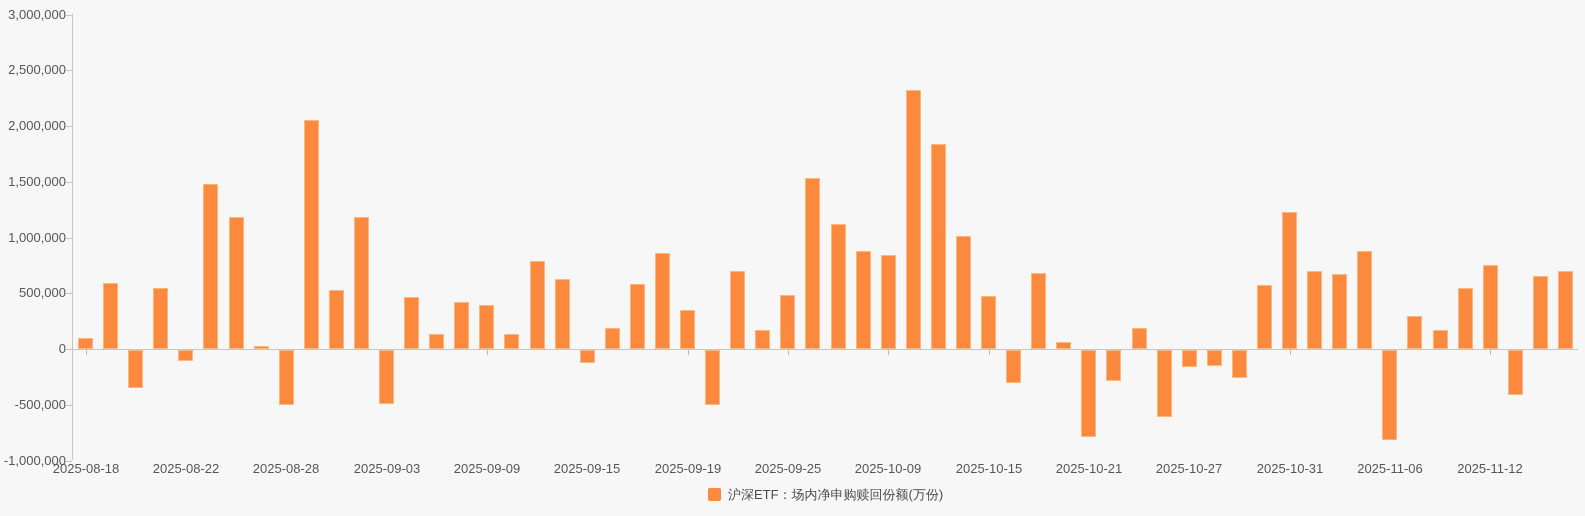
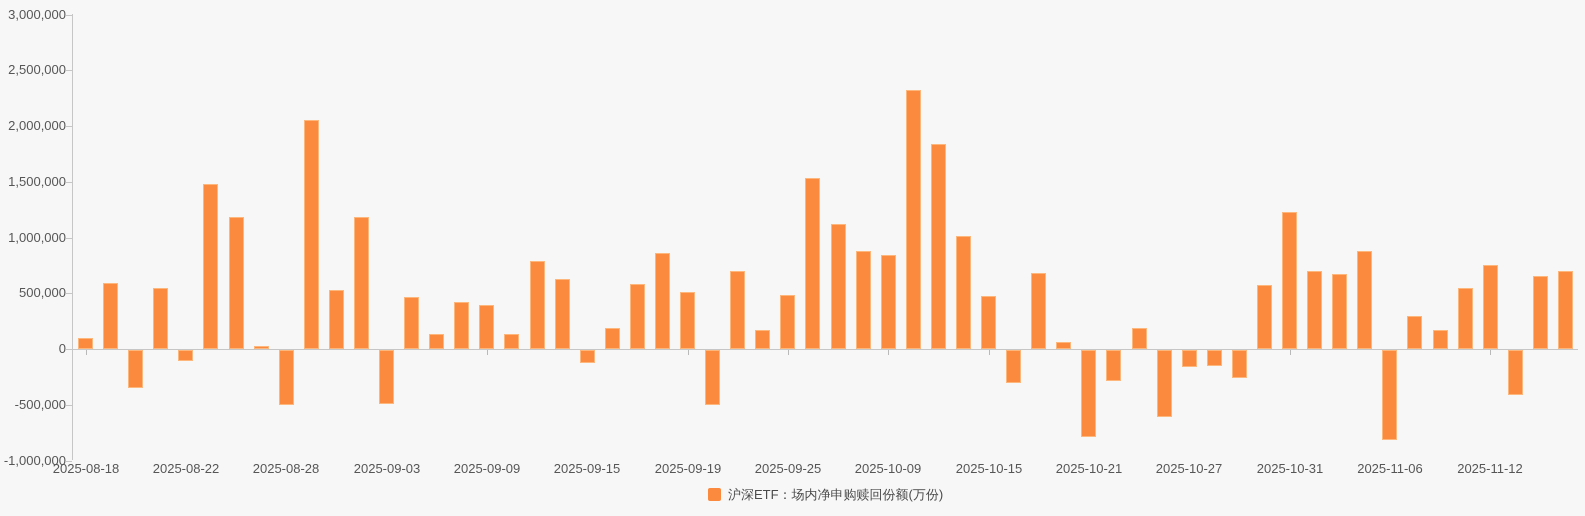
2025-09-19: 350000 -> 510000
